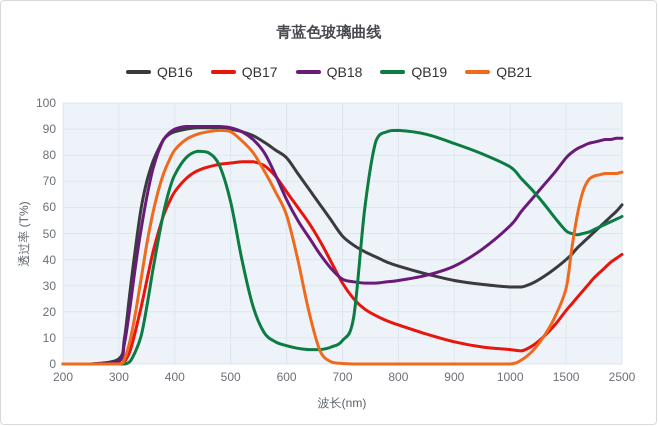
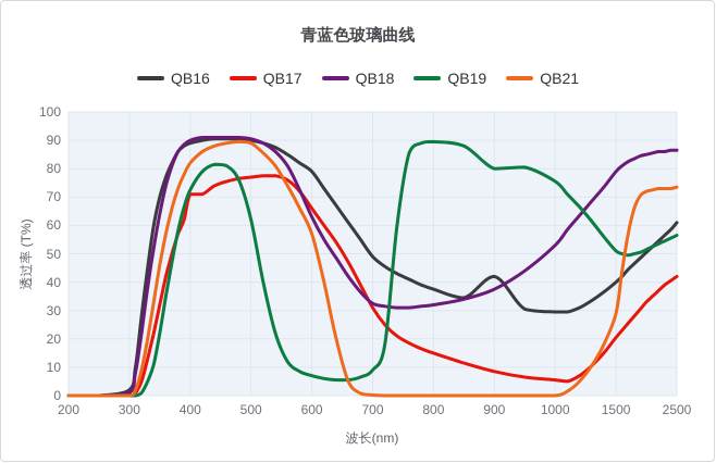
QB17/400: 66 -> 71
QB16/900: 32 -> 42
QB19/900: 84 -> 80
